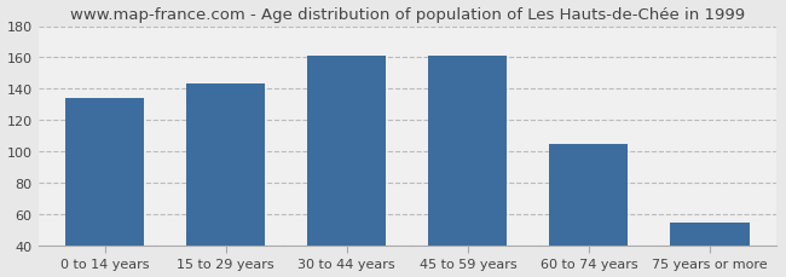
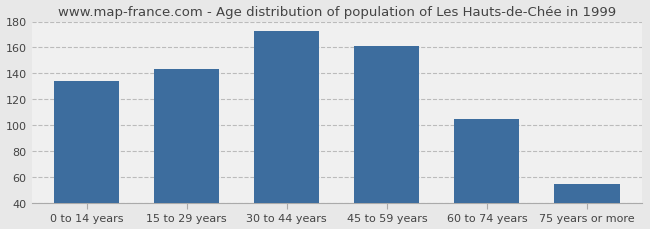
30 to 44 years: 161 -> 173
